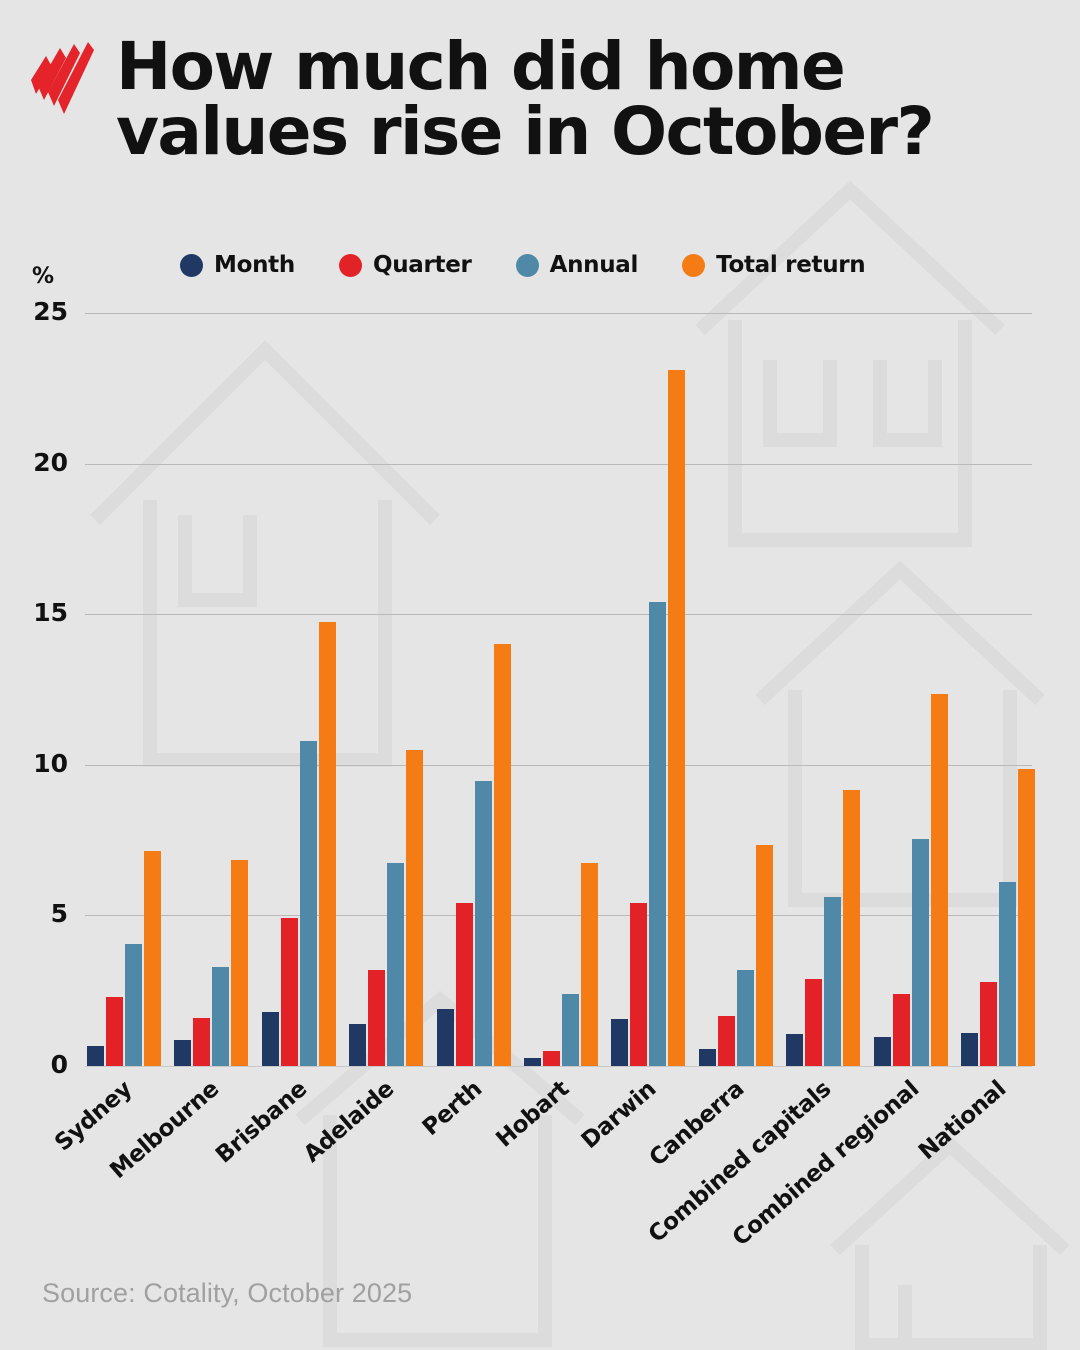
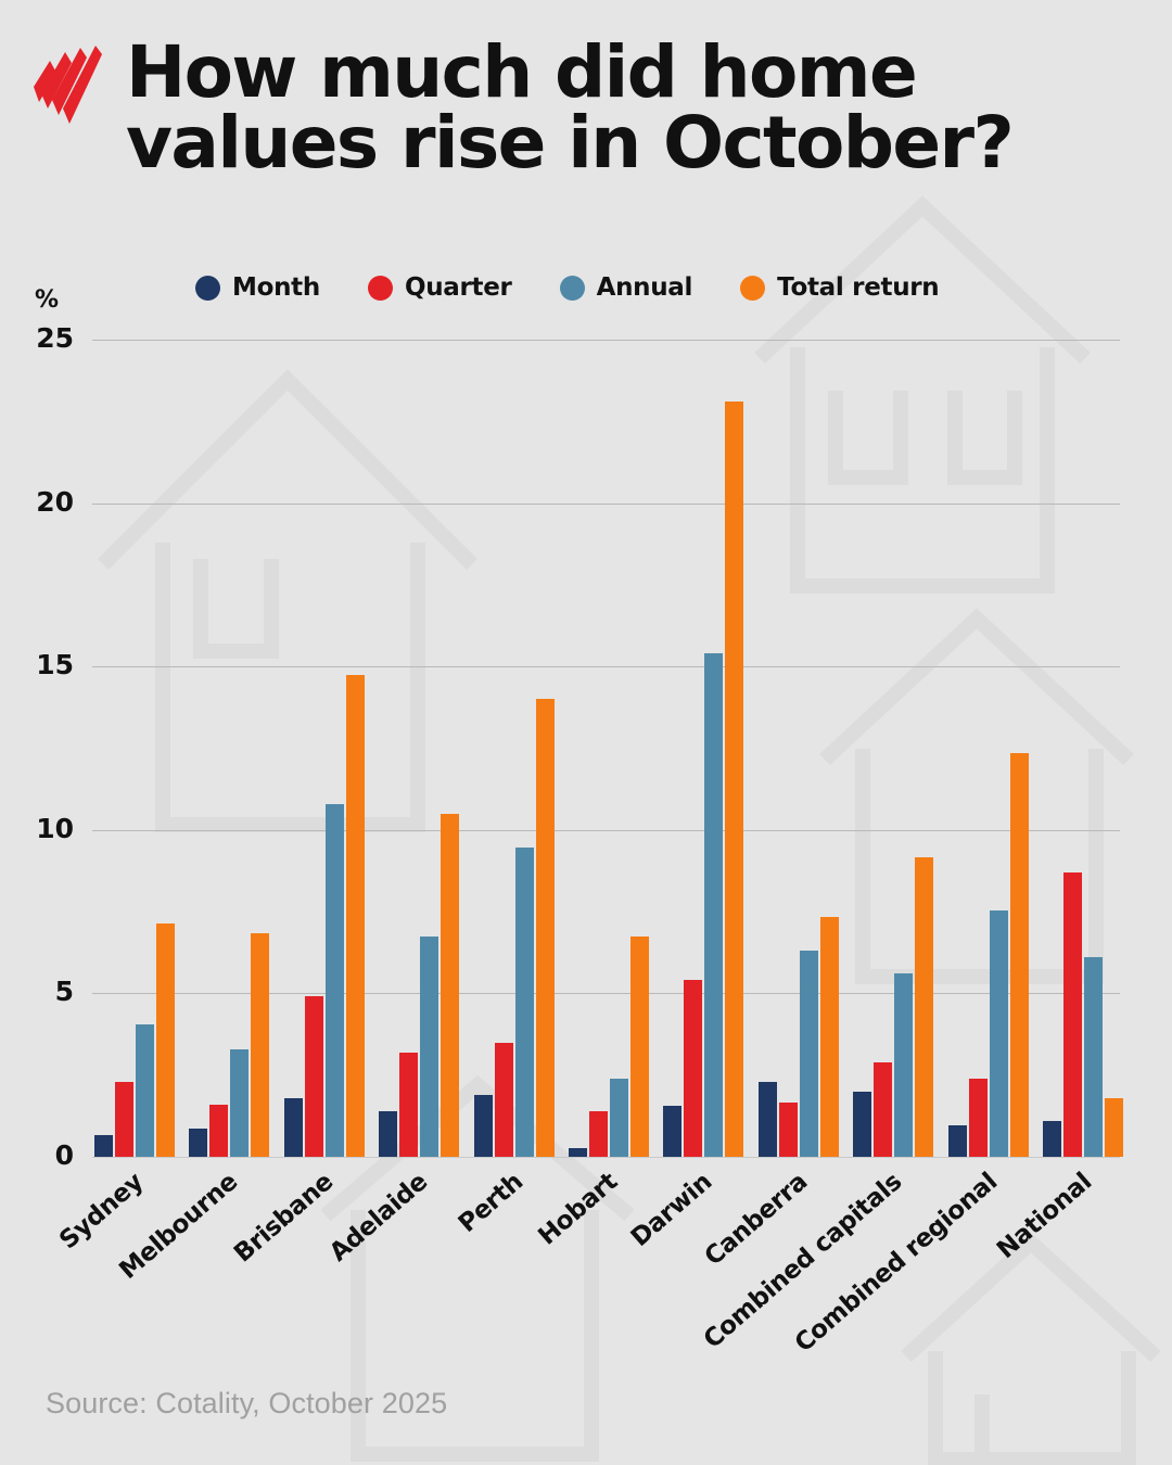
Quarter/Perth: 5.4 -> 3.5
Quarter/Hobart: 0.5 -> 1.4
Month/Canberra: 0.6 -> 2.3
Annual/Canberra: 3.2 -> 6.3
Month/Combined capitals: 1.1 -> 2.0
Quarter/National: 2.8 -> 8.7
Total return/National: 9.8 -> 1.8
